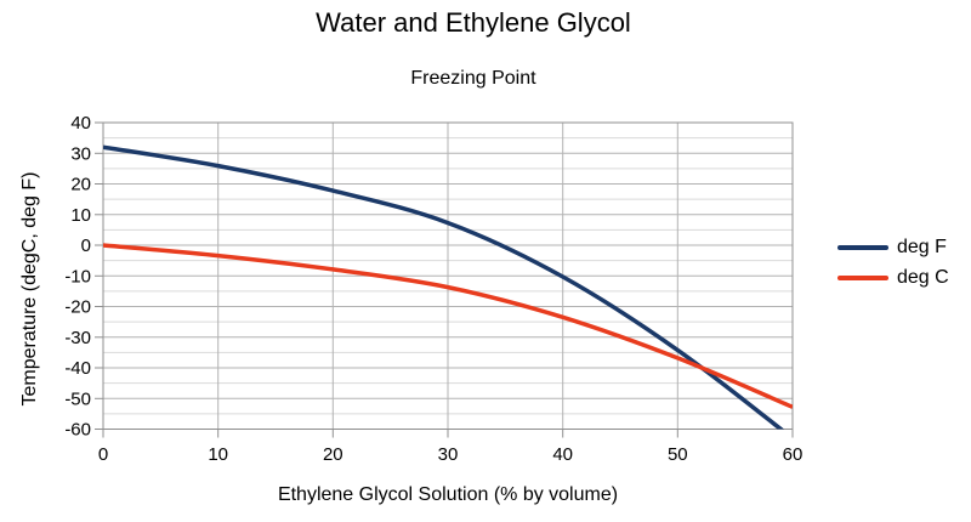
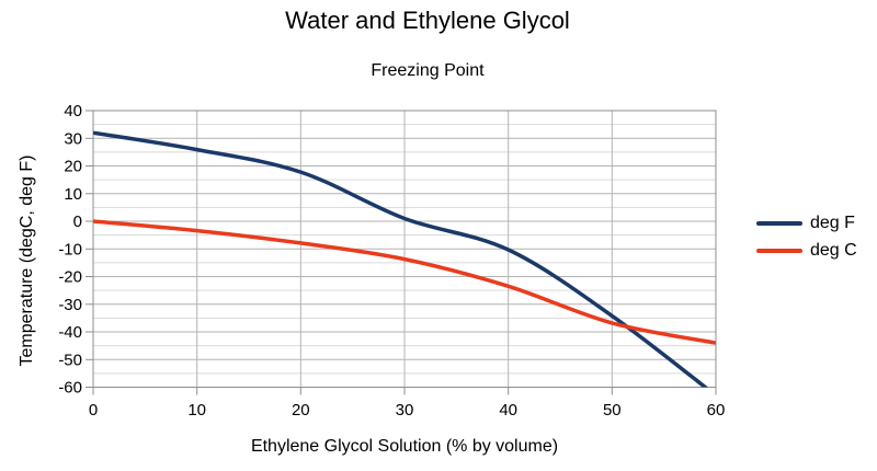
deg F/30: 7 -> 1
deg C/60: -53 -> -44
